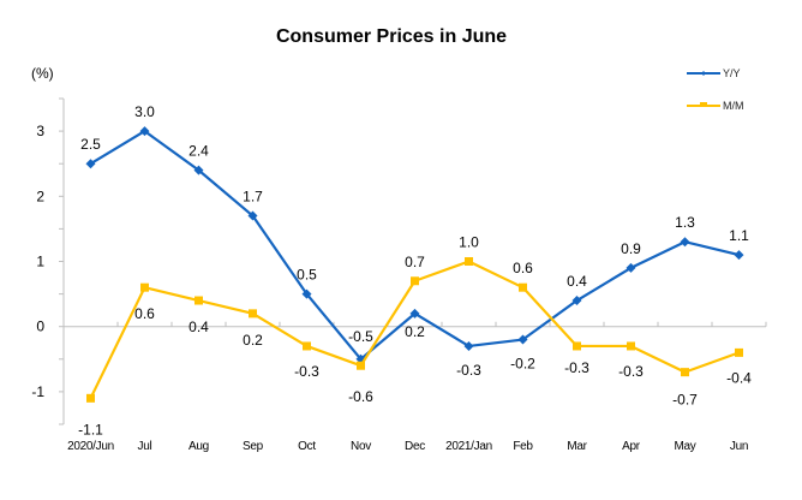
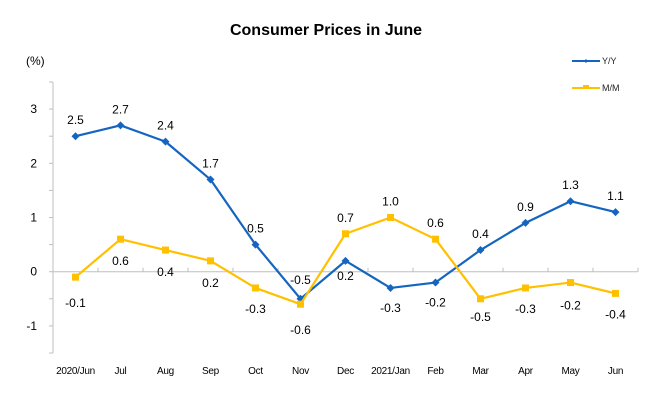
M/M/2020/Jun: -1.1 -> -0.1
Y/Y/Jul: 3.0 -> 2.7
M/M/Mar: -0.3 -> -0.5
M/M/May: -0.7 -> -0.2
